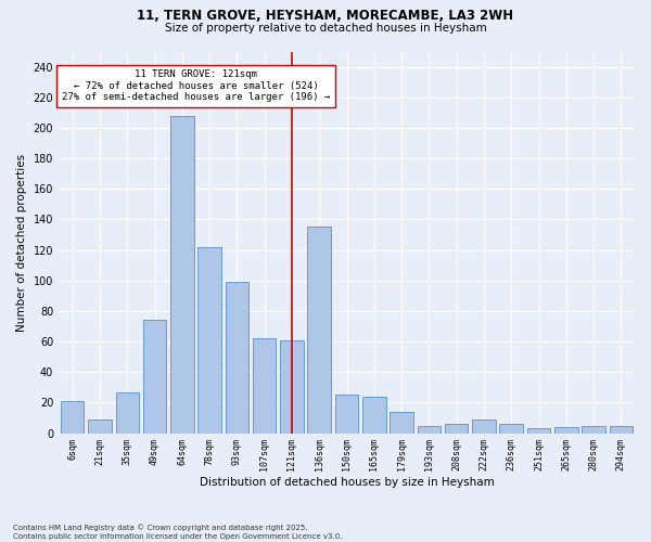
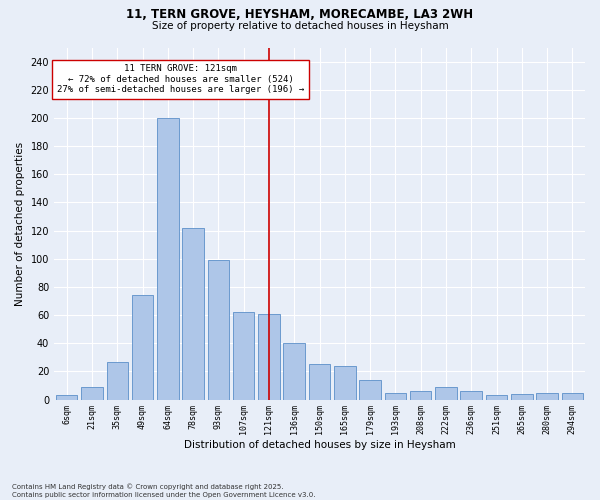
6sqm: 21 -> 3
64sqm: 208 -> 200
136sqm: 135 -> 40
